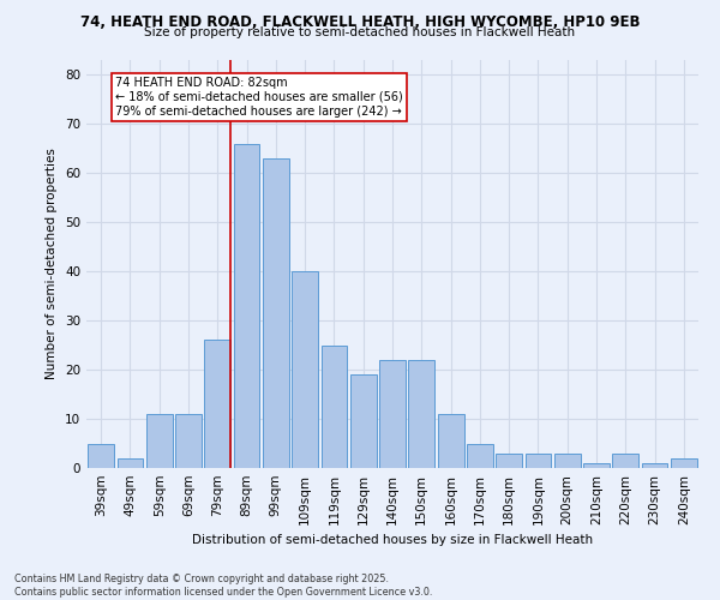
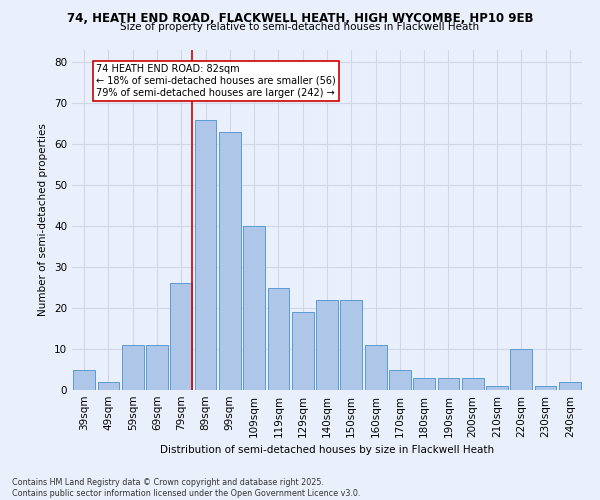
220sqm: 3 -> 10
